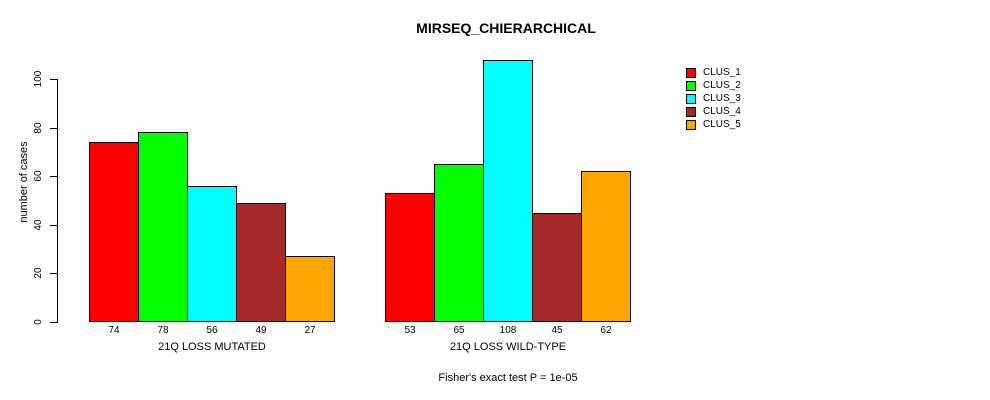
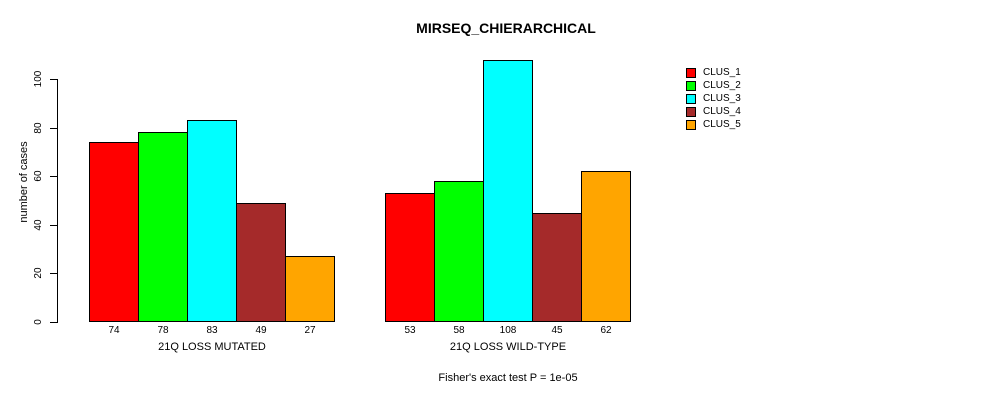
CLUS_3/21Q LOSS MUTATED: 56 -> 83
CLUS_2/21Q LOSS WILD-TYPE: 65 -> 58
